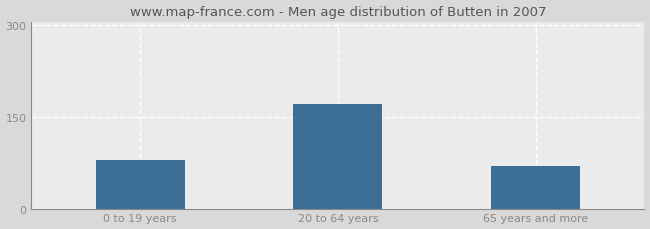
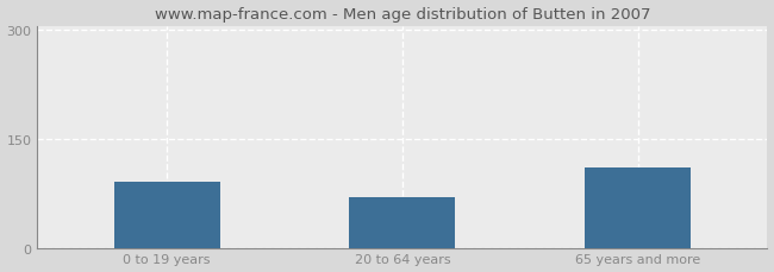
0 to 19 years: 80 -> 90
20 to 64 years: 170 -> 70
65 years and more: 70 -> 110
